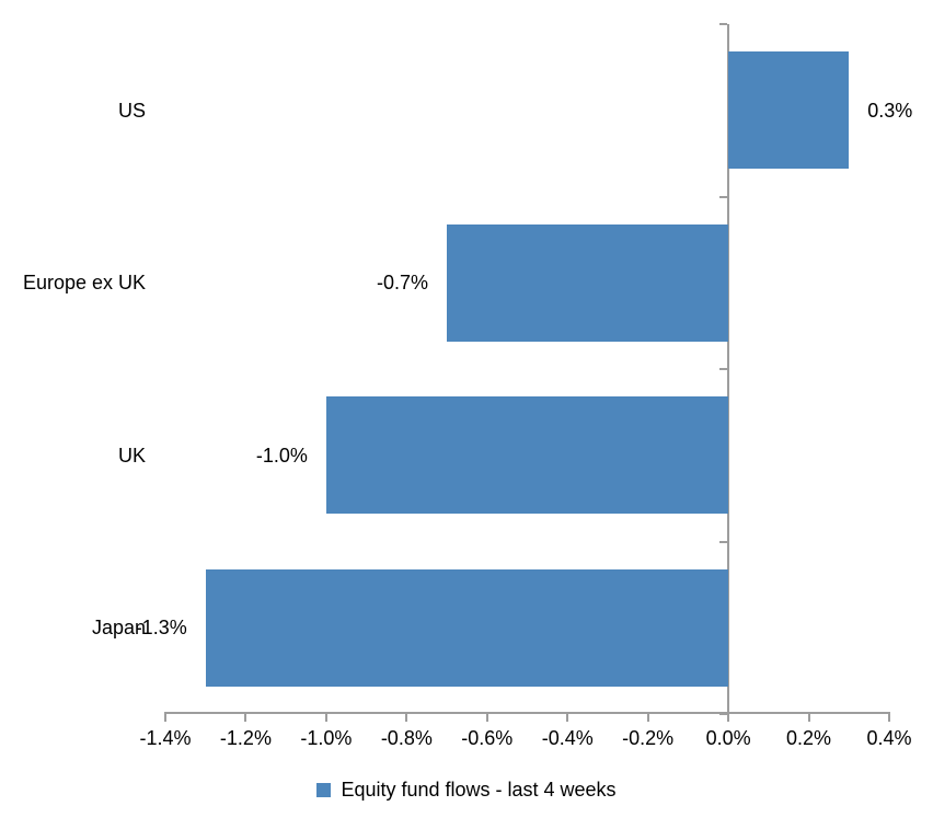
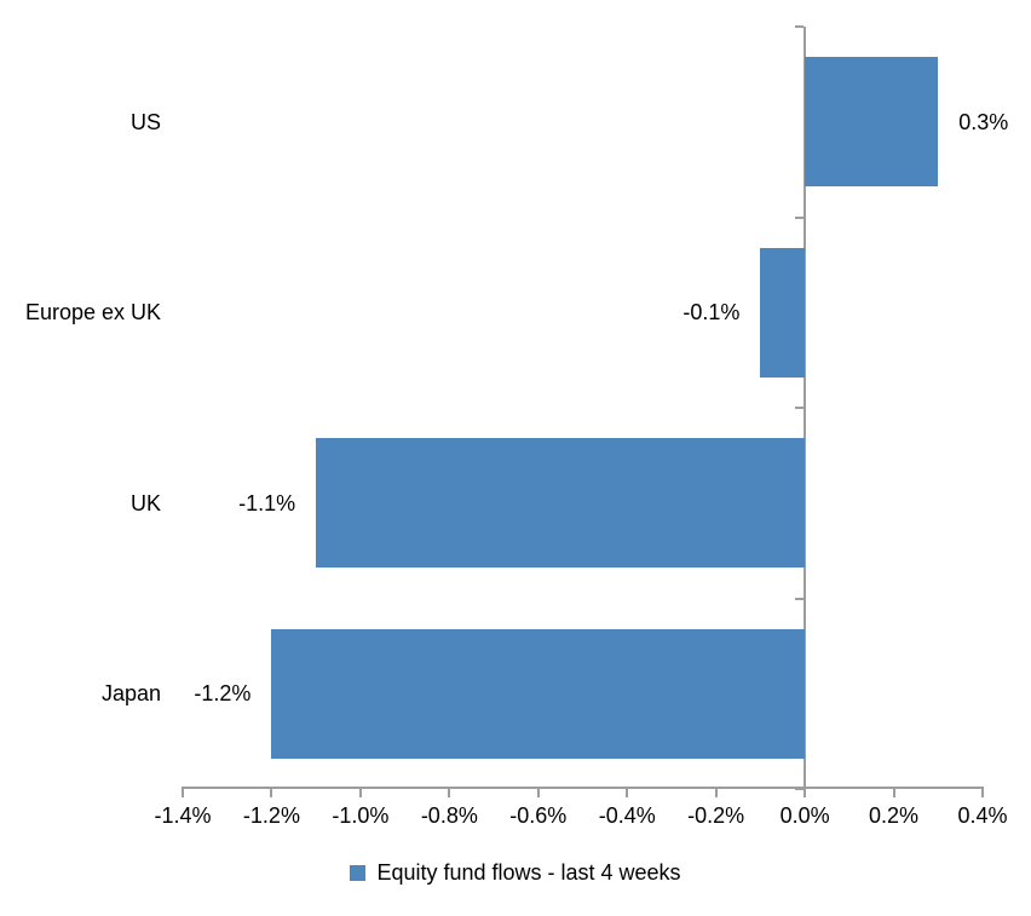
Europe ex UK: -0.7% -> -0.1%
UK: -1.0% -> -1.1%
Japan: -1.3% -> -1.2%
